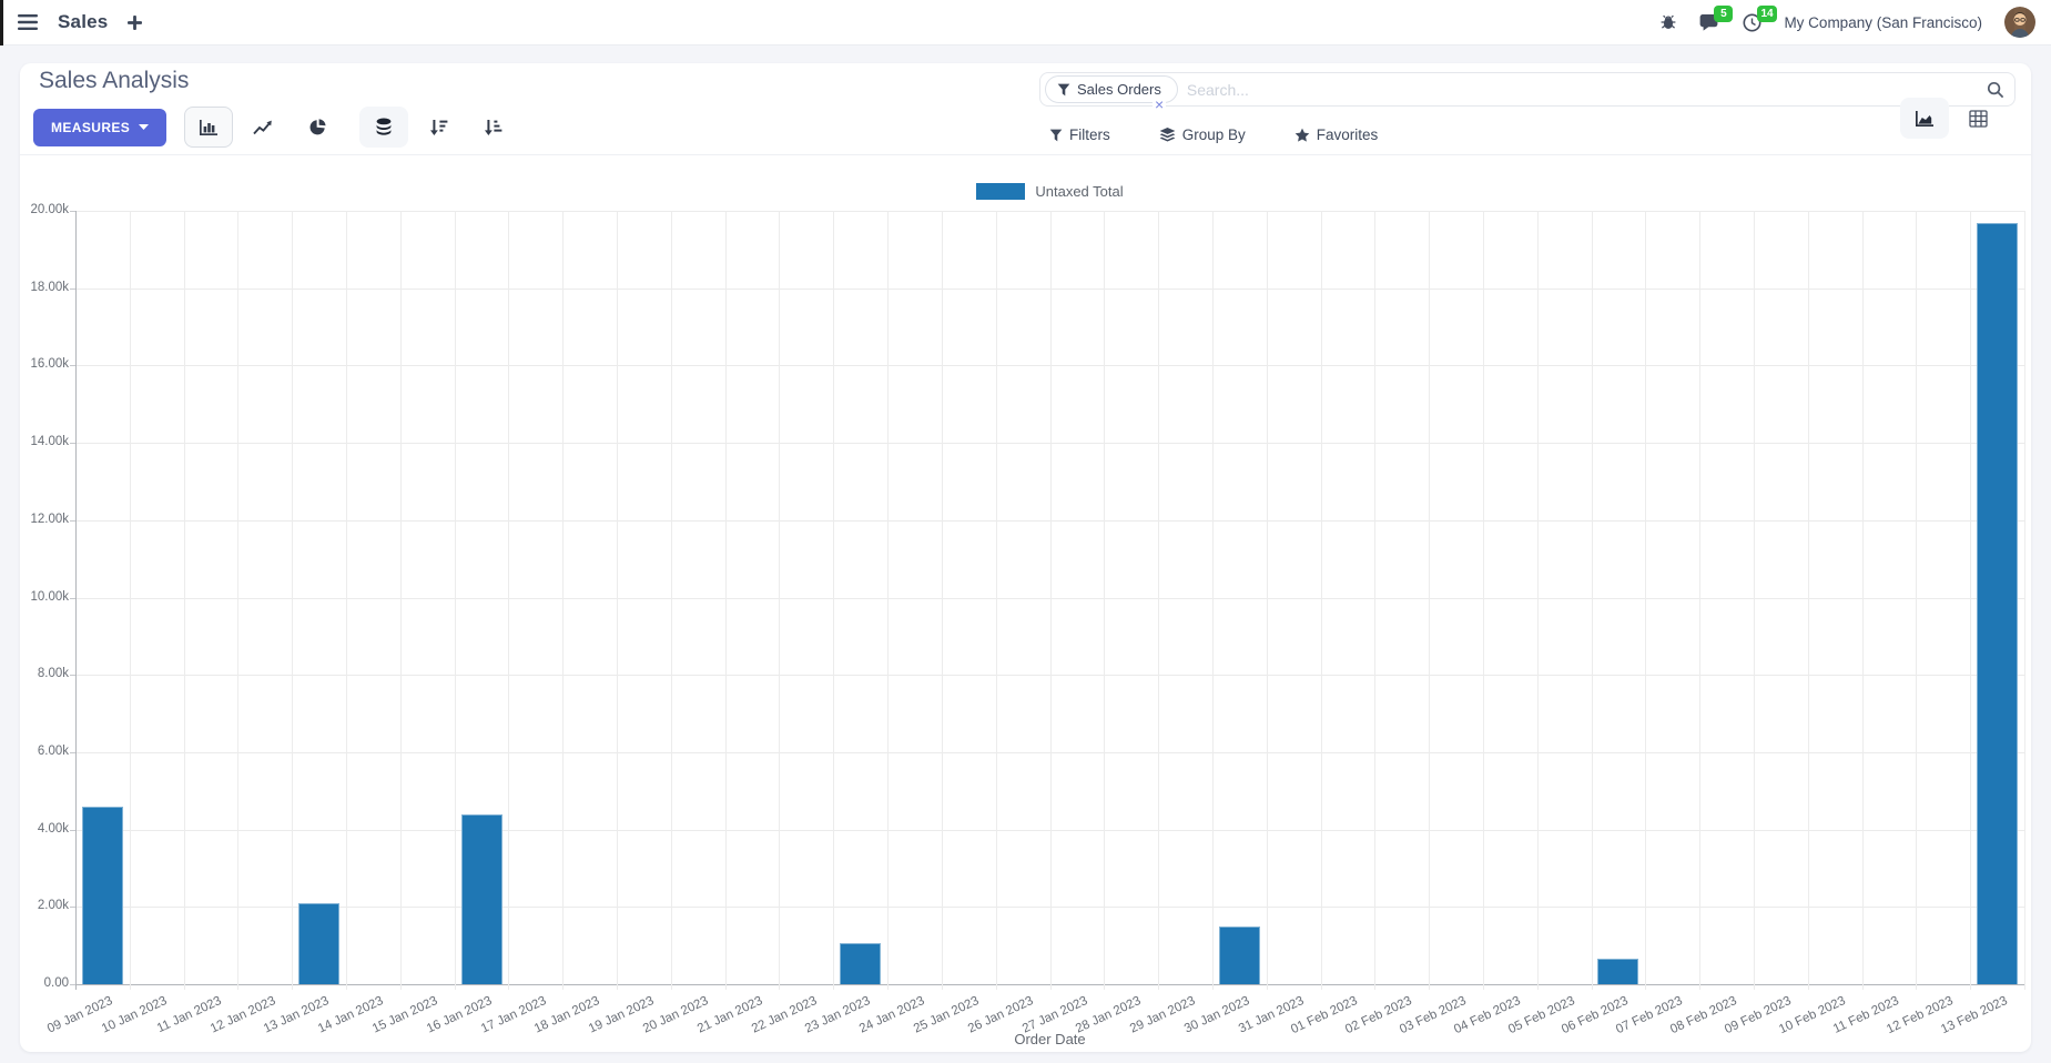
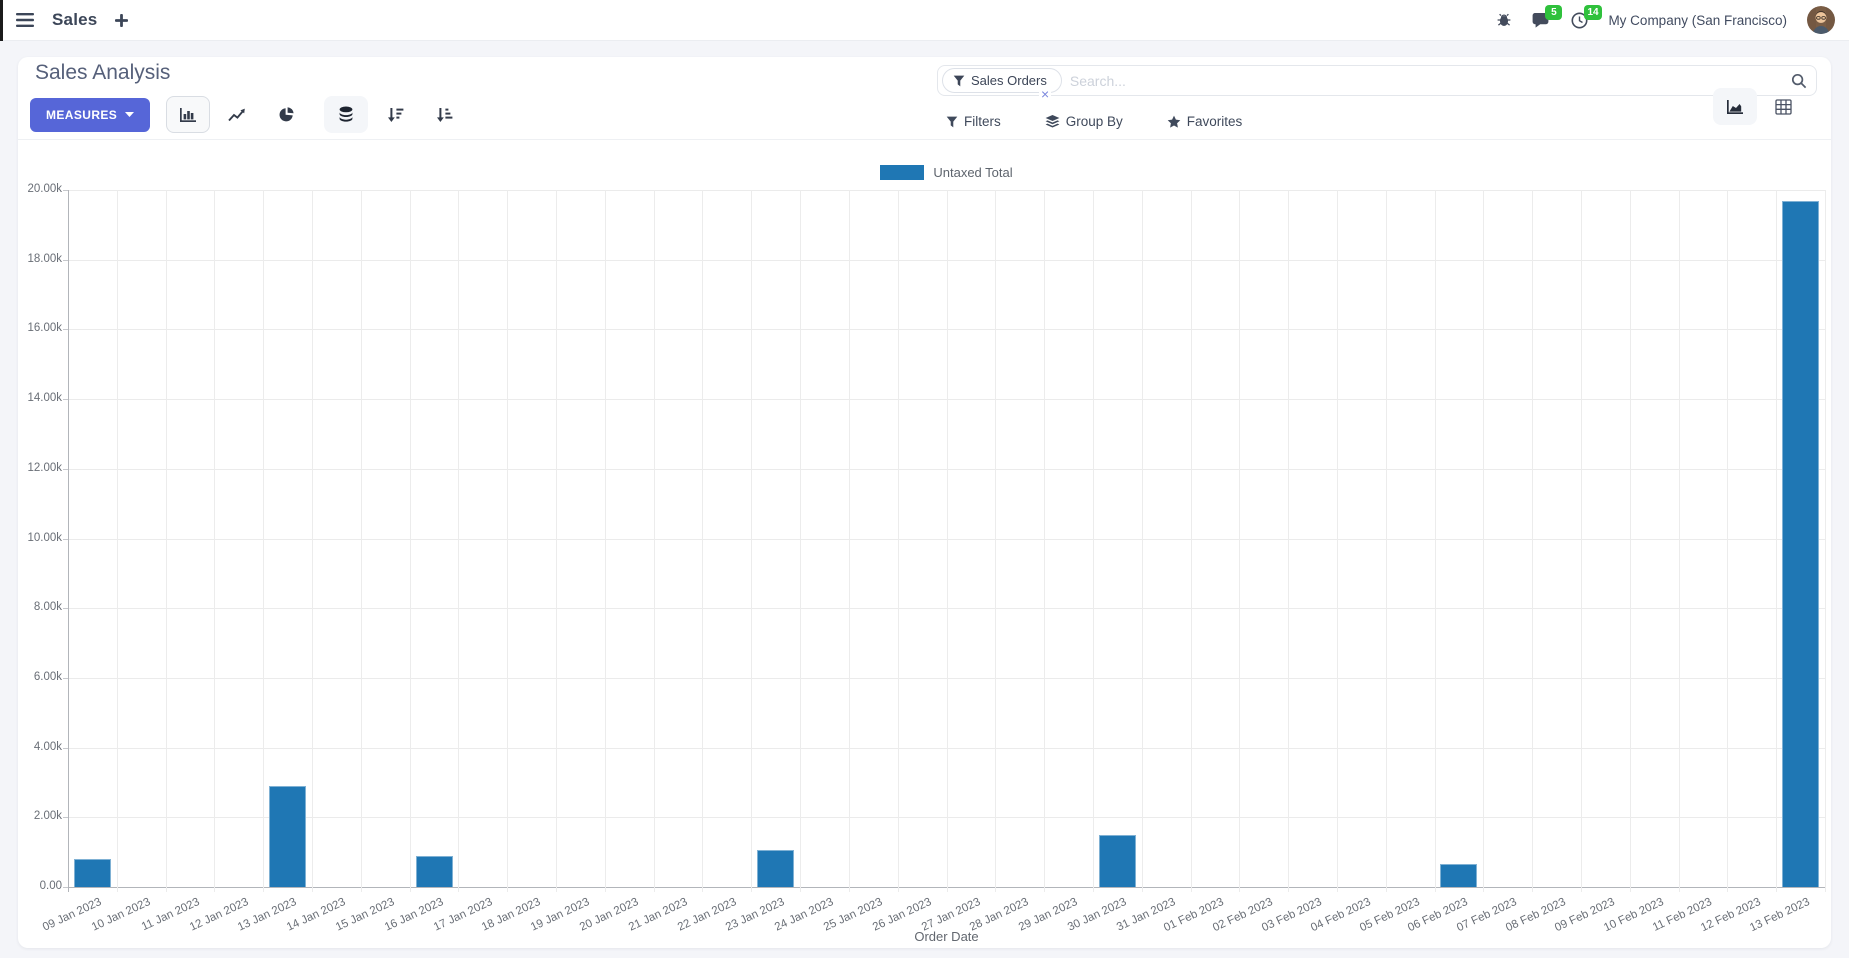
09 Jan 2023: 4.6k -> 0.8k
13 Jan 2023: 2.1k -> 2.9k
16 Jan 2023: 4.4k -> 0.9k
